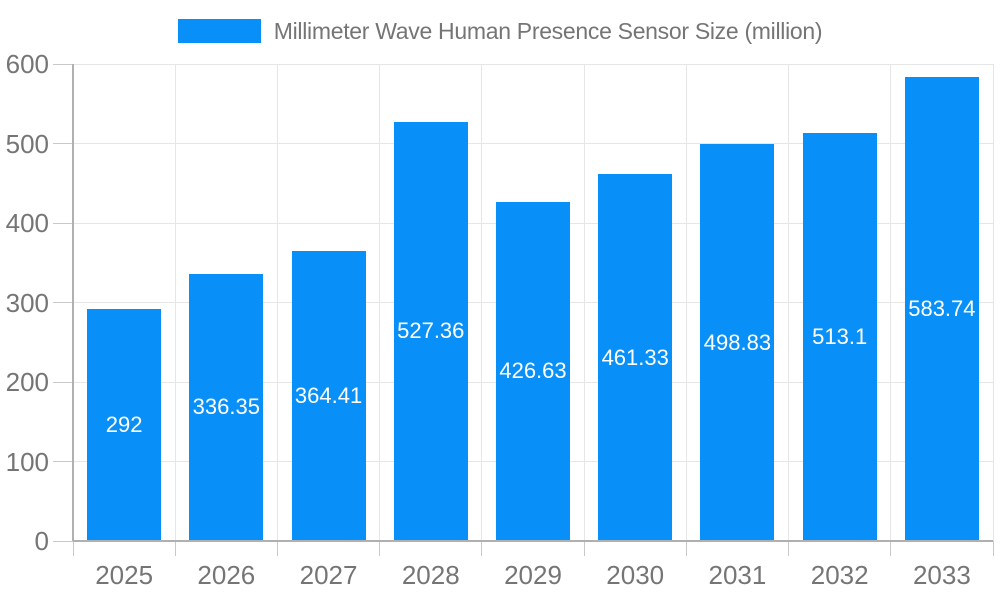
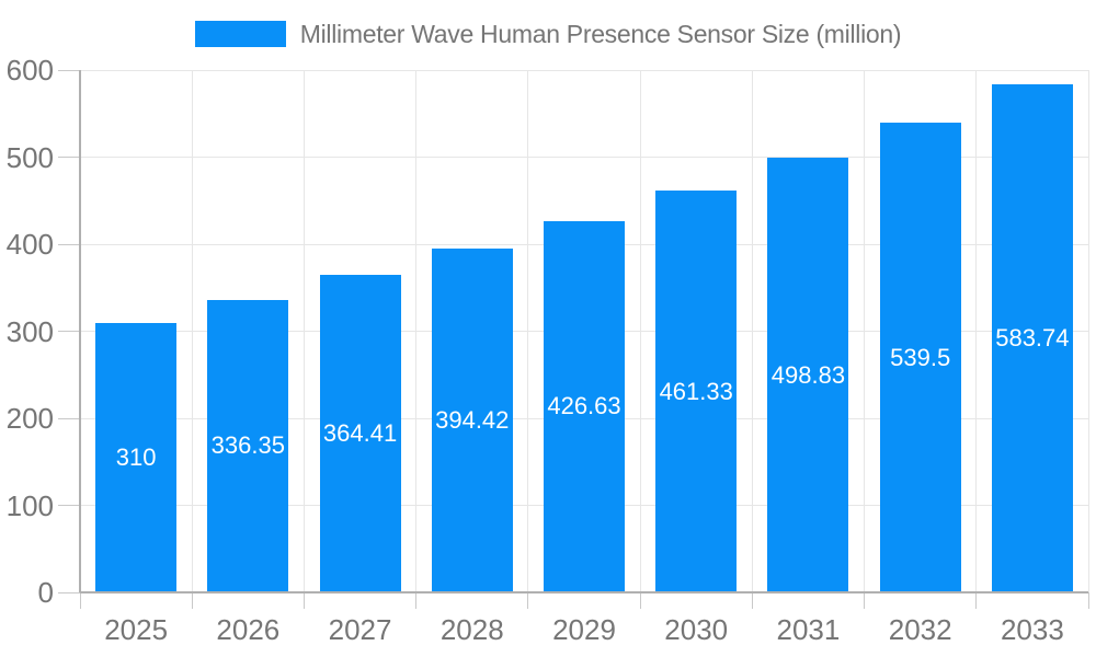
2025: 292 -> 310
2028: 527.36 -> 394.42
2032: 513.1 -> 539.5
